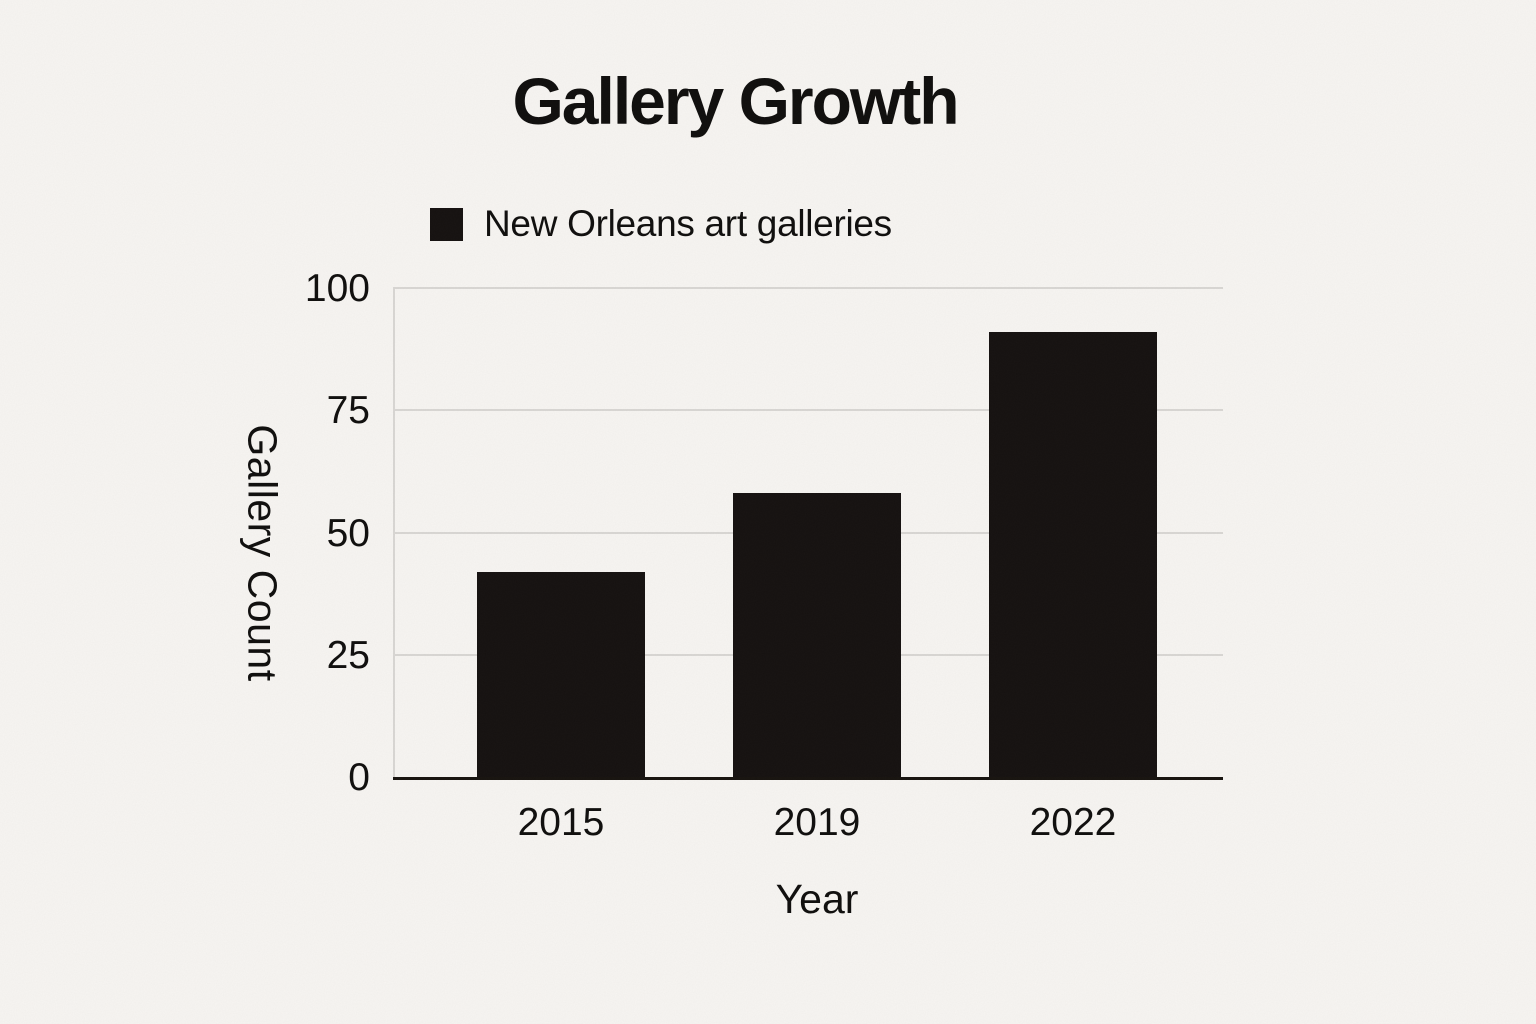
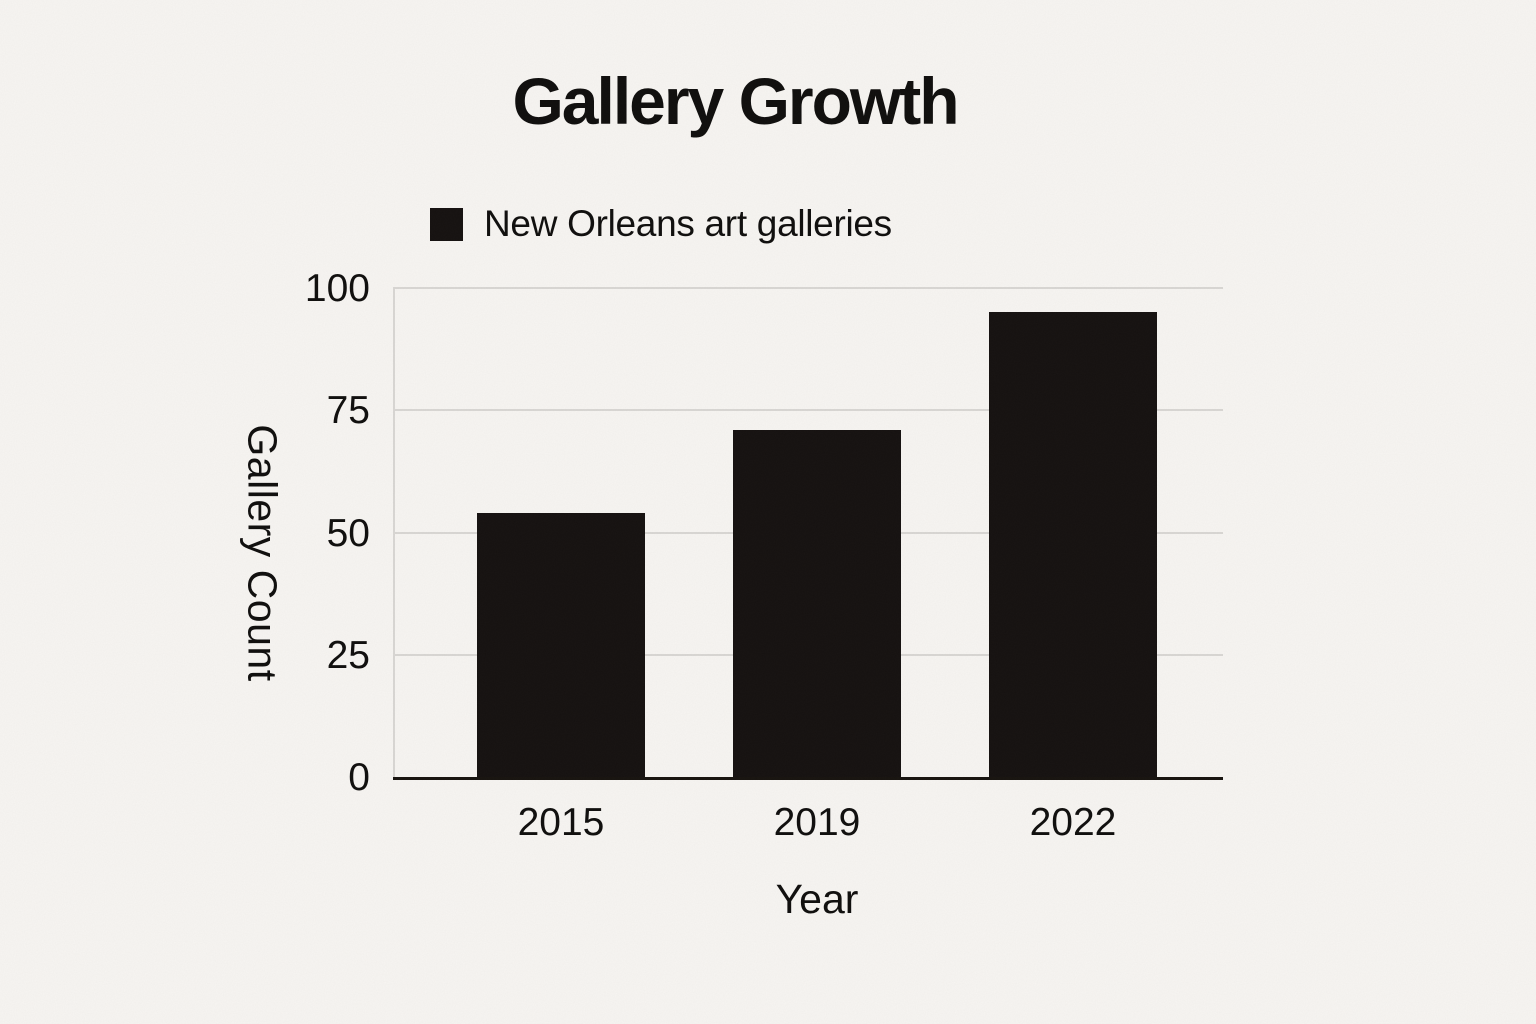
2015: 42 -> 54
2019: 58 -> 71
2022: 91 -> 95
